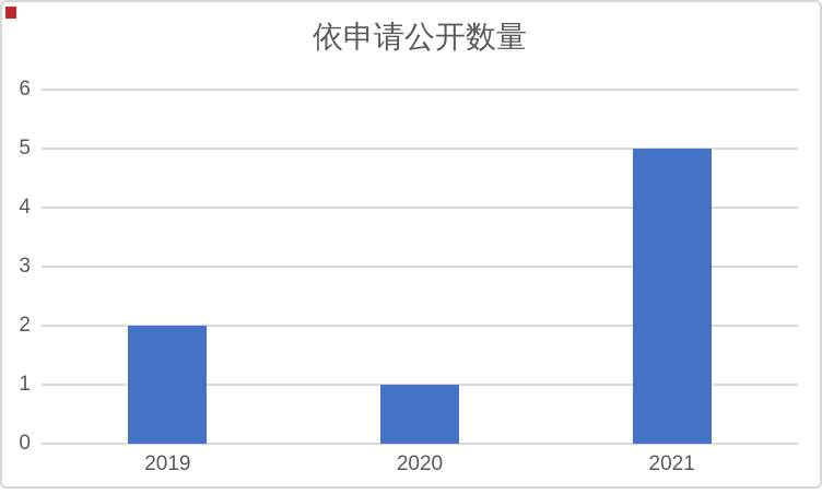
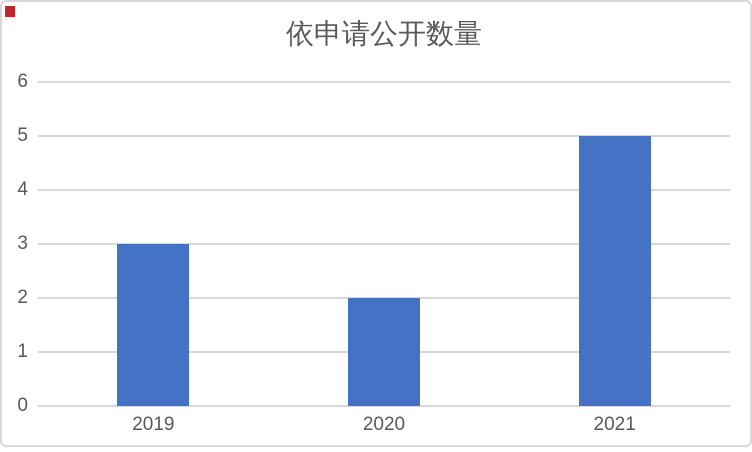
2019: 2 -> 3
2020: 1 -> 2
